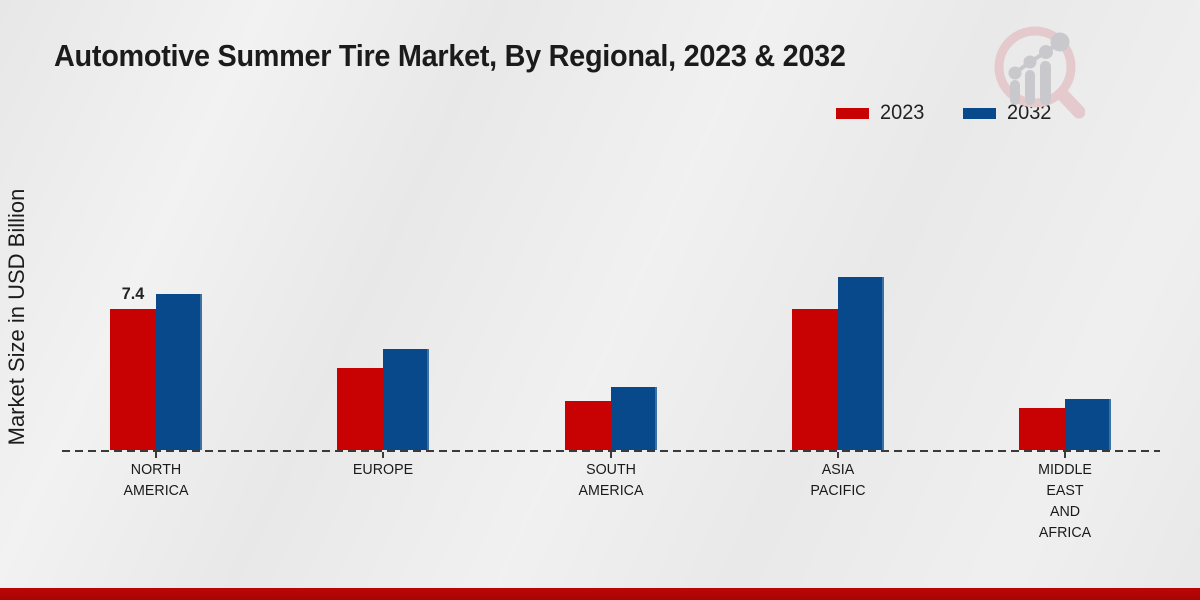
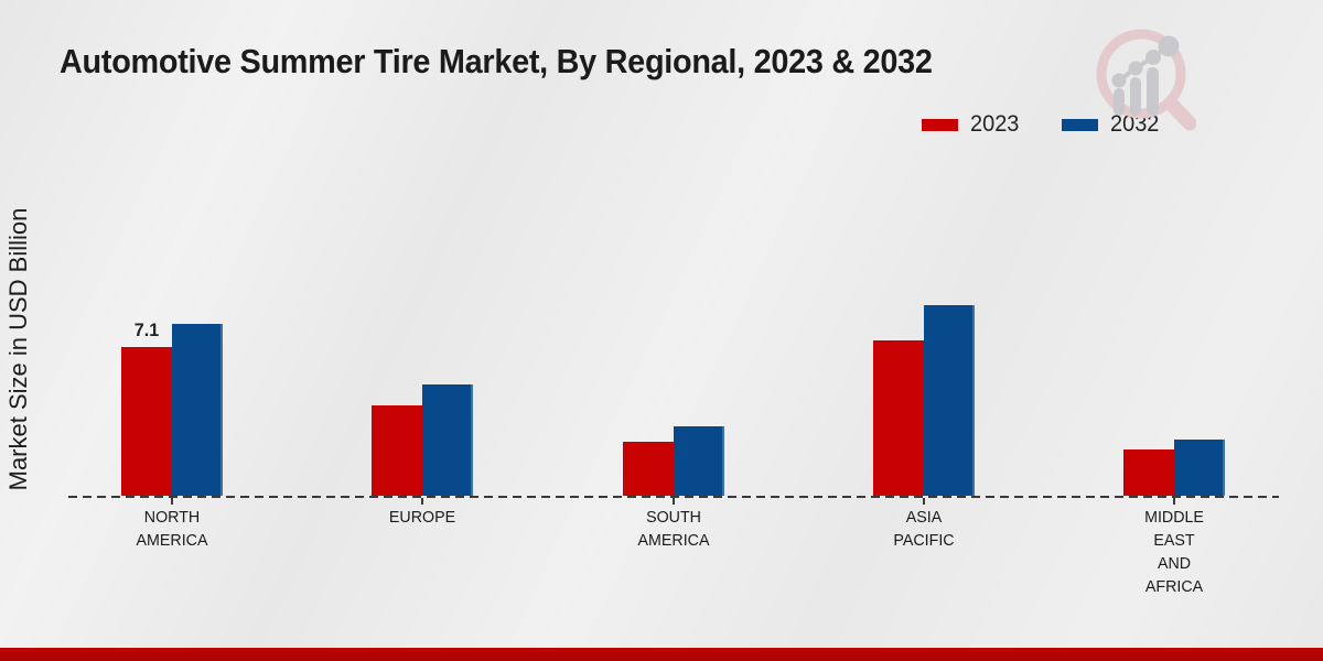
2023/NORTH AMERICA: 7.4 -> 7.1
